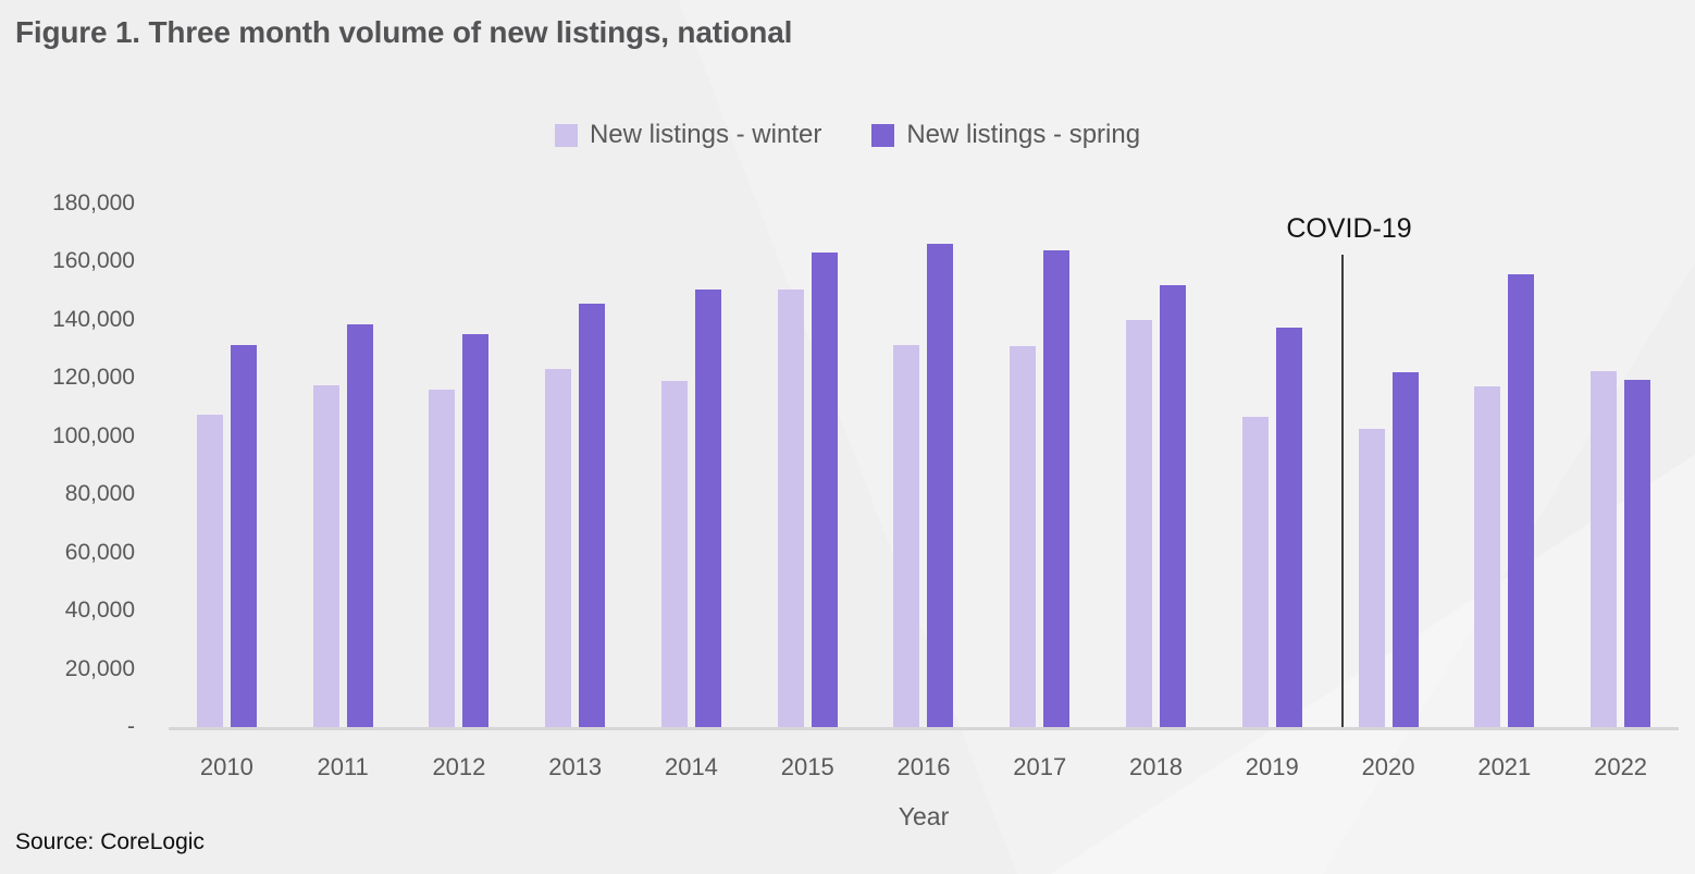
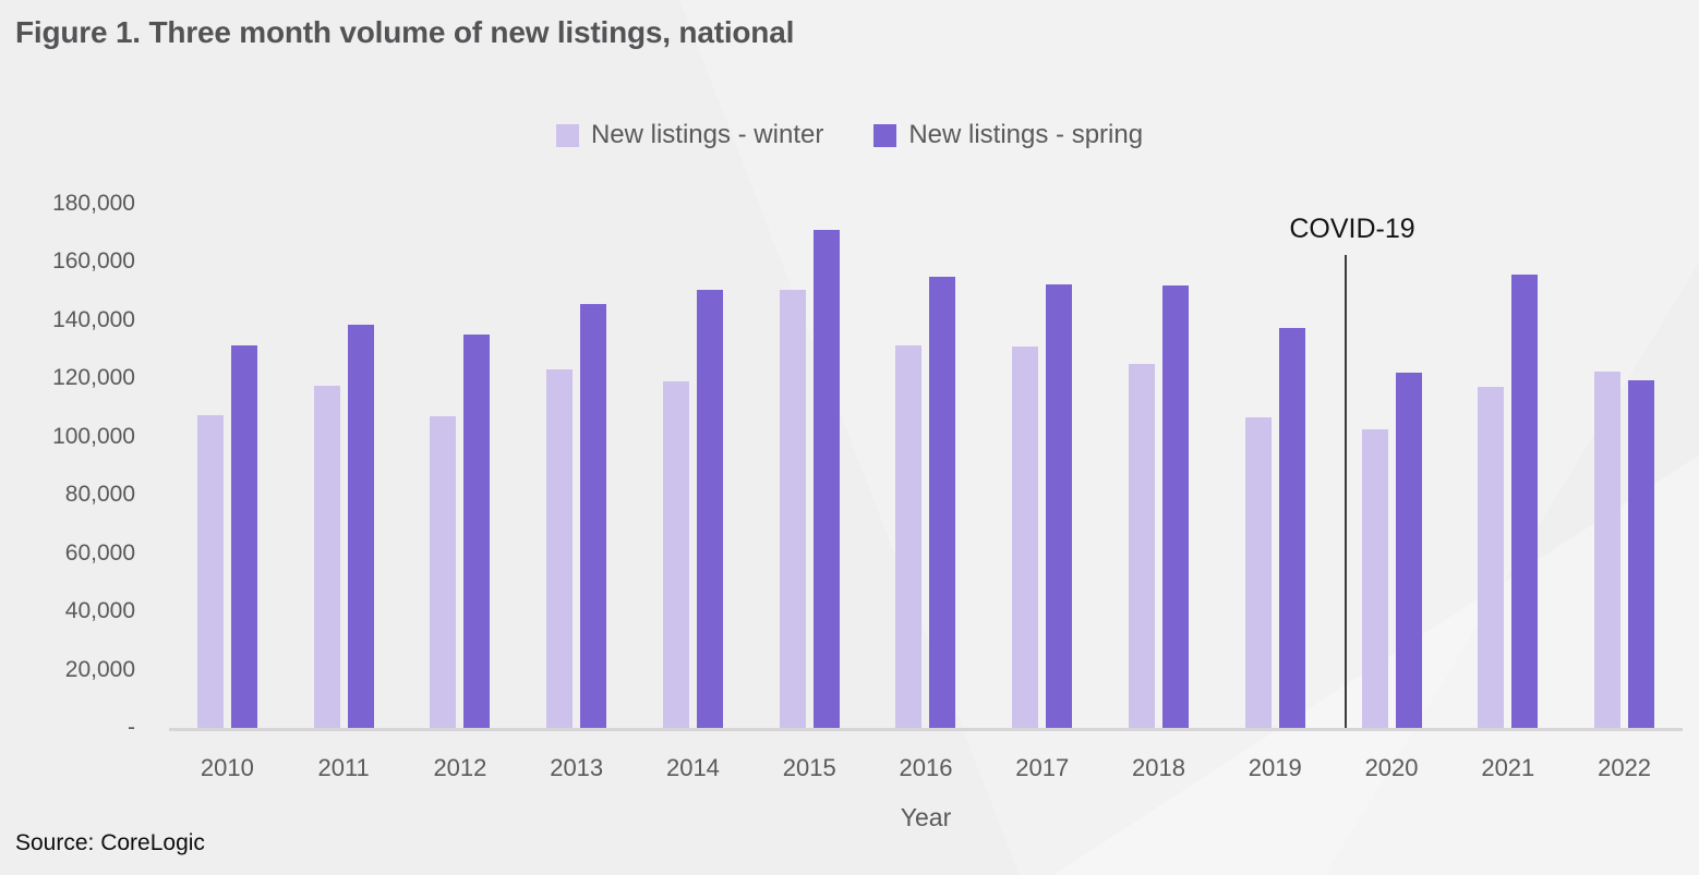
New listings - winter/2012: 116000 -> 107000
New listings - spring/2015: 163000 -> 171000
New listings - spring/2016: 166000 -> 155000
New listings - spring/2017: 164000 -> 152000
New listings - winter/2018: 140000 -> 125000
